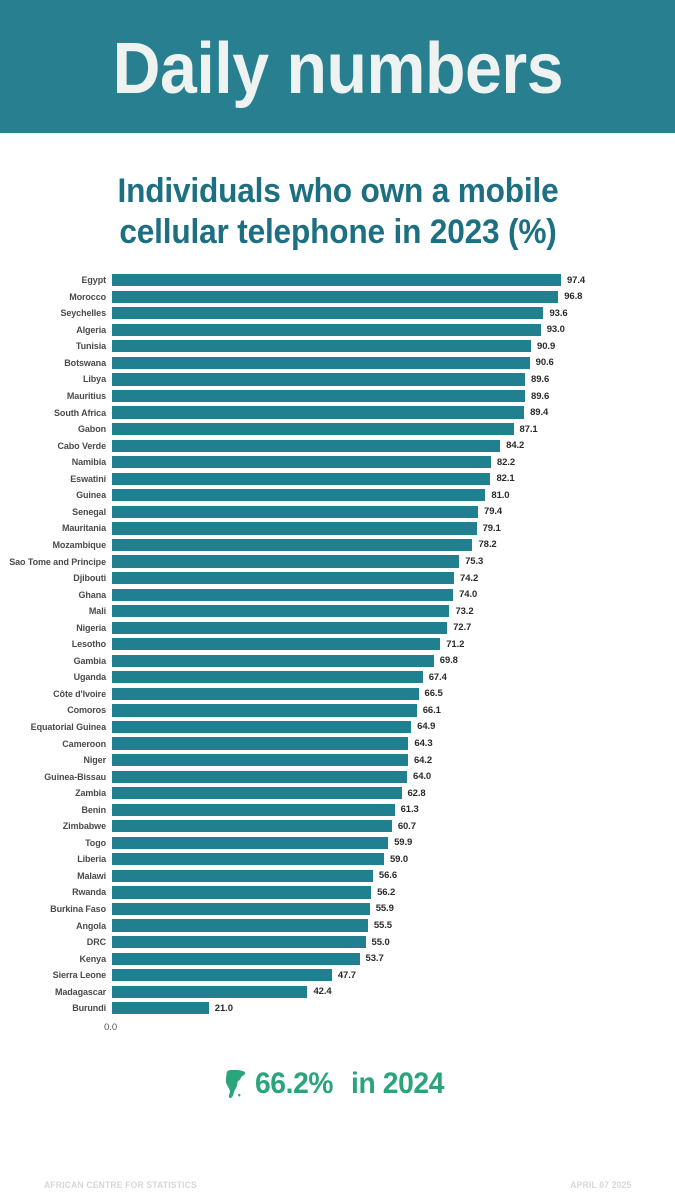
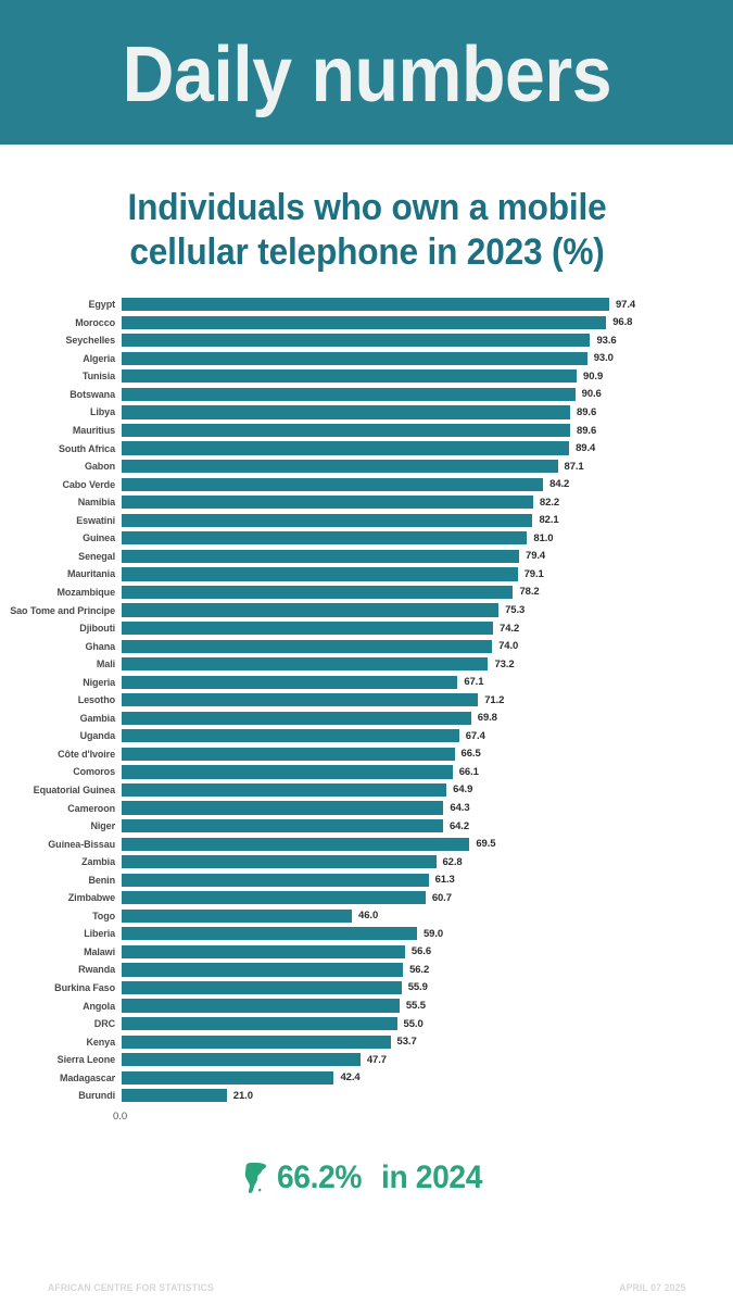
Nigeria: 72.7 -> 67.1
Guinea-Bissau: 64.0 -> 69.5
Togo: 59.9 -> 46.0
